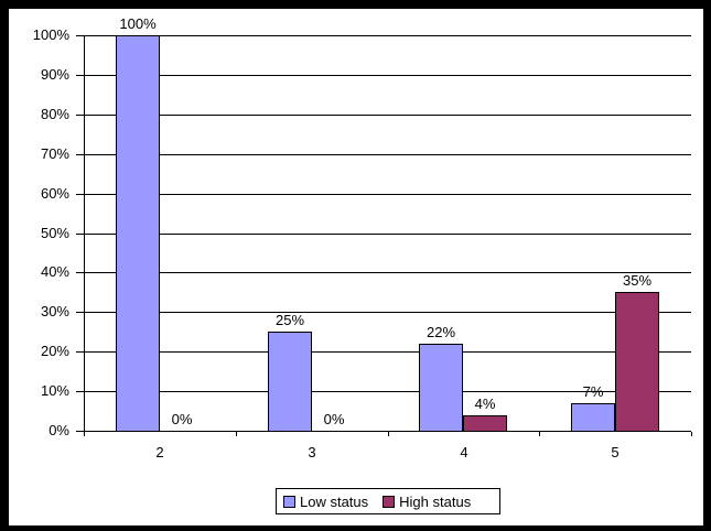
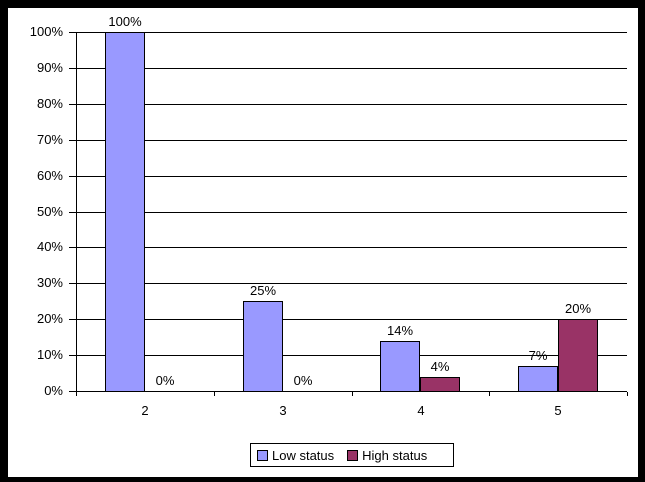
Low status/4: 22% -> 14%
High status/5: 35% -> 20%
